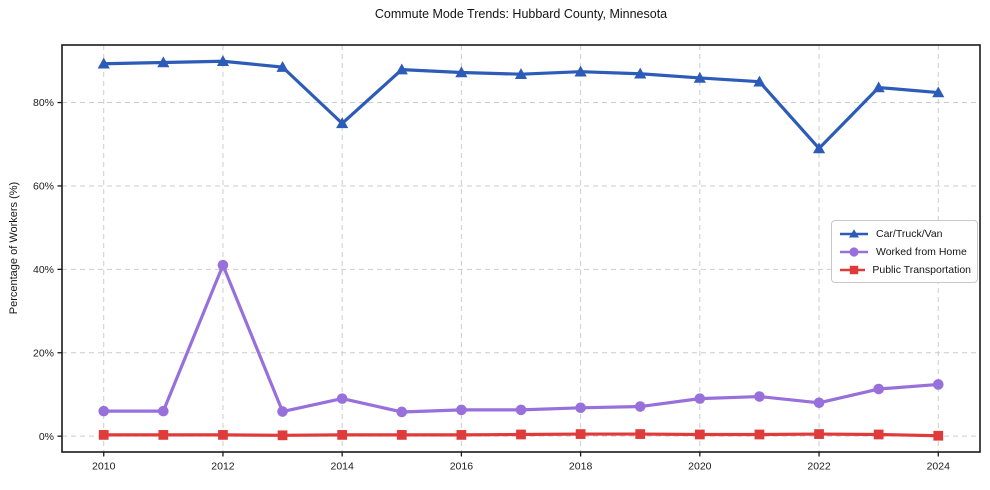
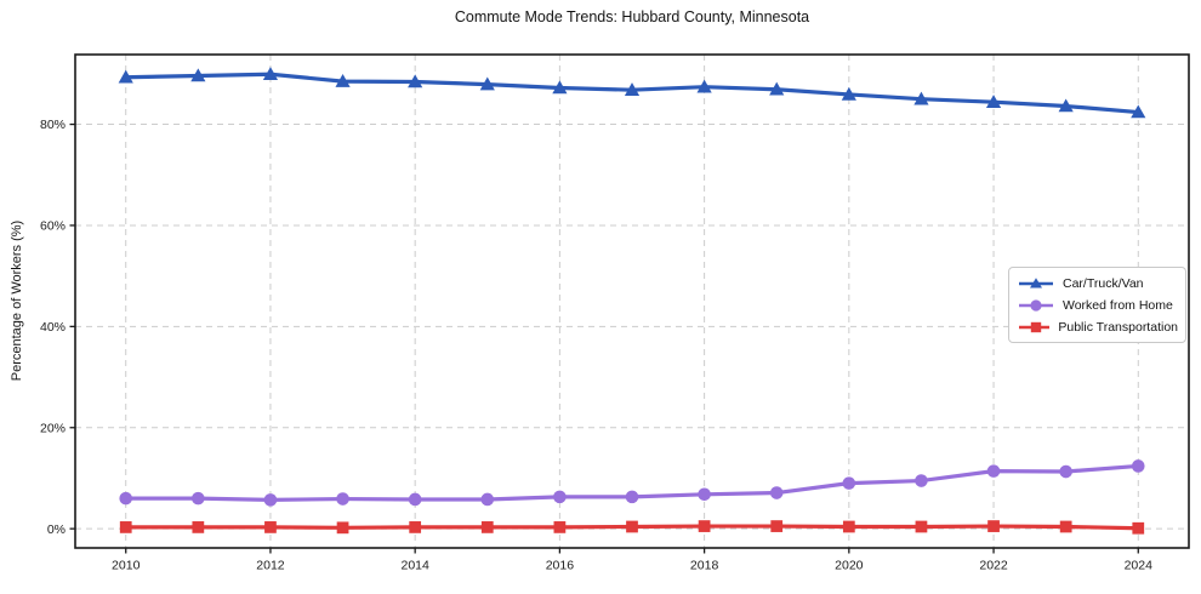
Worked from Home/2012: 41% -> 6%
Car/Truck/Van/2014: 75% -> 88%
Worked from Home/2014: 9% -> 6%
Car/Truck/Van/2022: 69% -> 84%
Worked from Home/2022: 8% -> 11%
